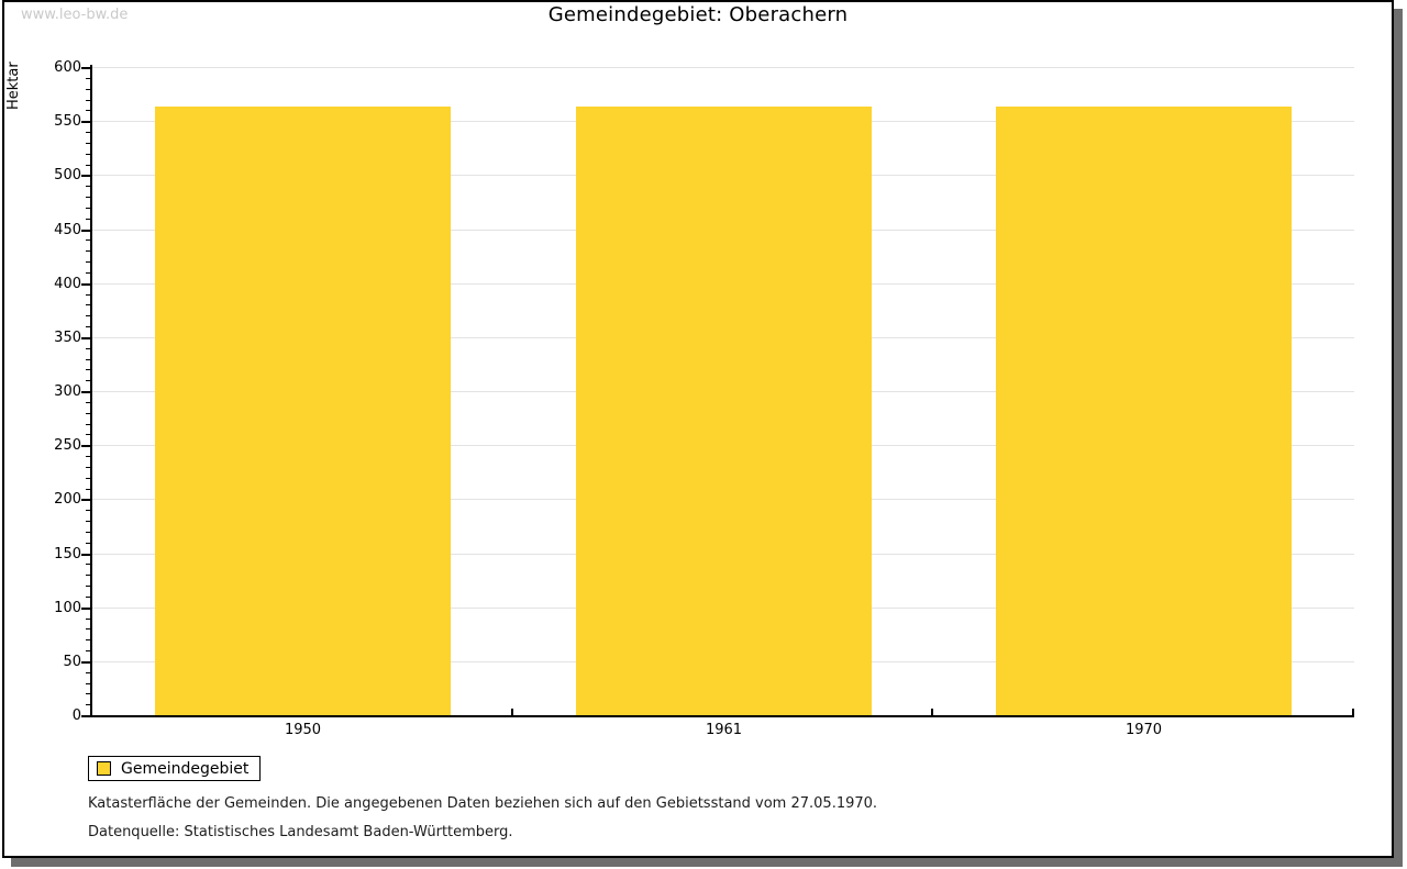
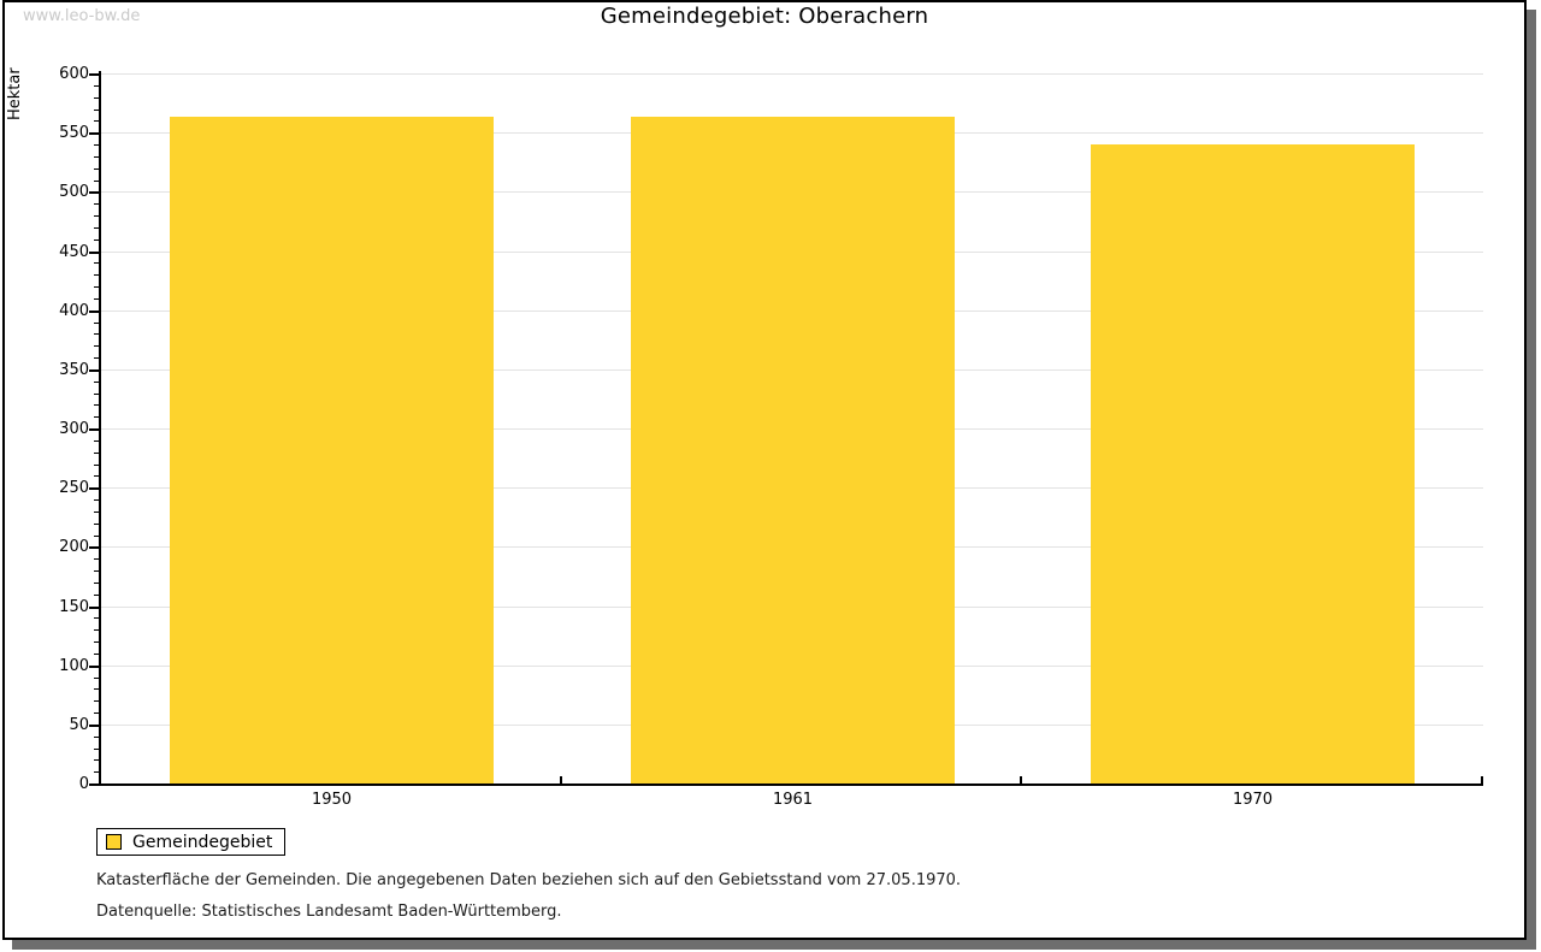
1970: 560 -> 540
